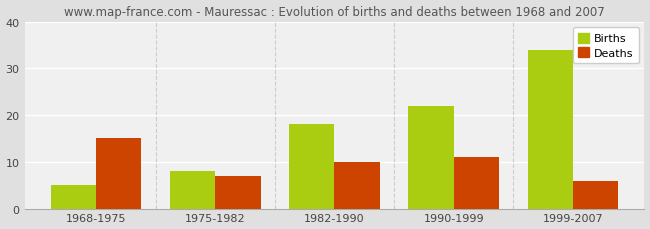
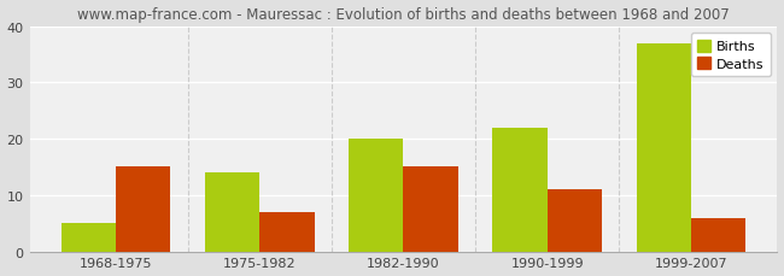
Births/1975-1982: 8 -> 14
Births/1982-1990: 18 -> 20
Deaths/1982-1990: 10 -> 15
Births/1999-2007: 34 -> 37
